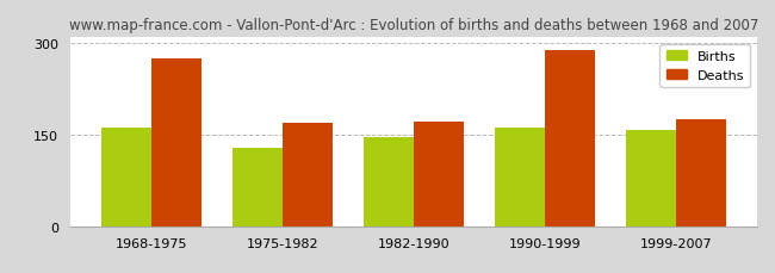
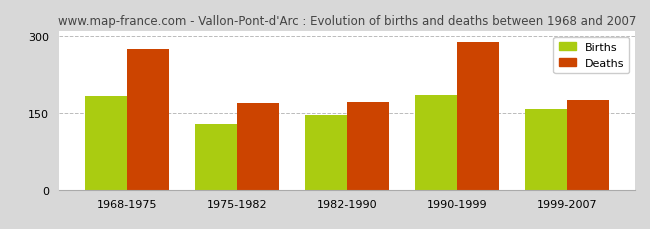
Births/1968-1975: 162 -> 182
Births/1990-1999: 162 -> 184
